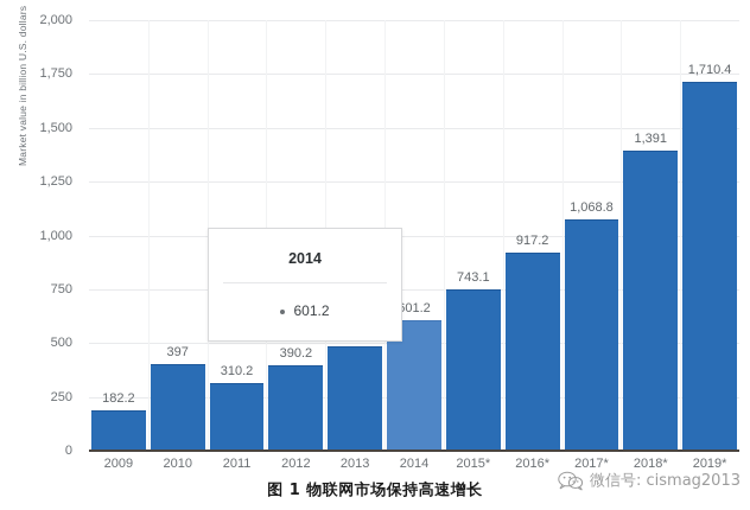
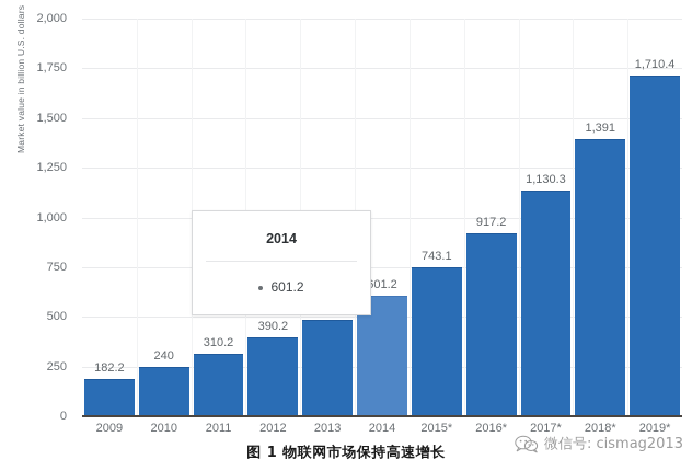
2010: 397 -> 240
2017*: 1,068.8 -> 1,130.3
